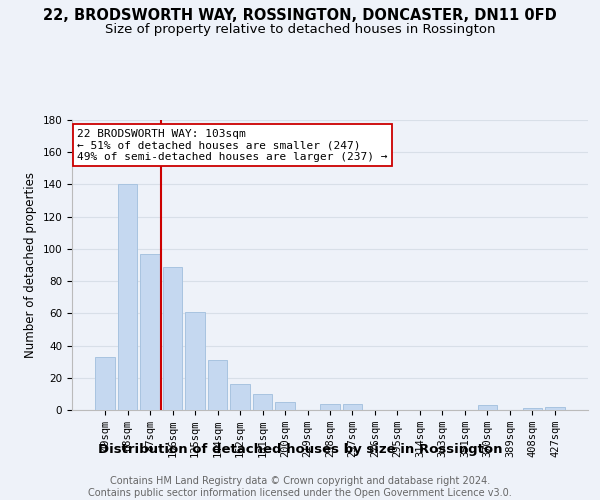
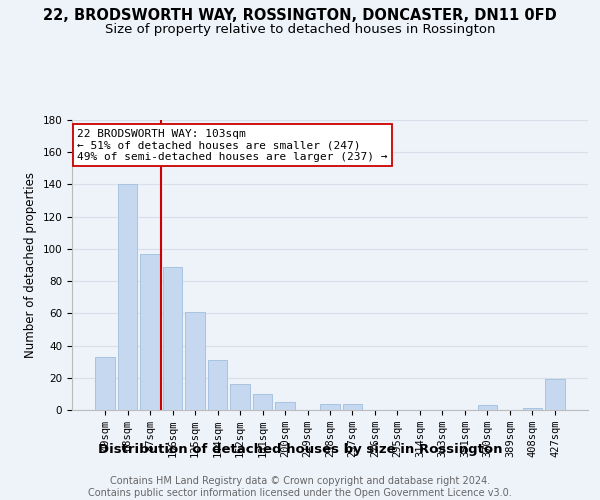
427sqm: 2 -> 19
